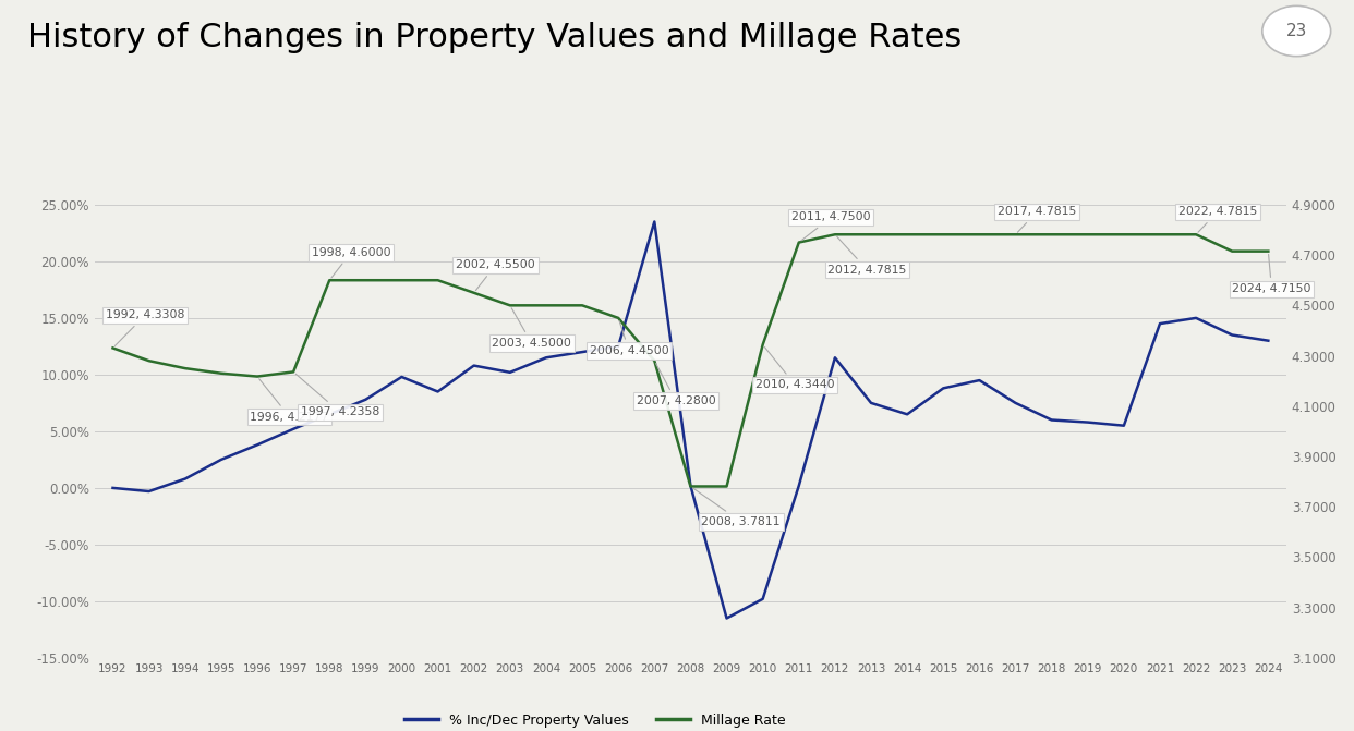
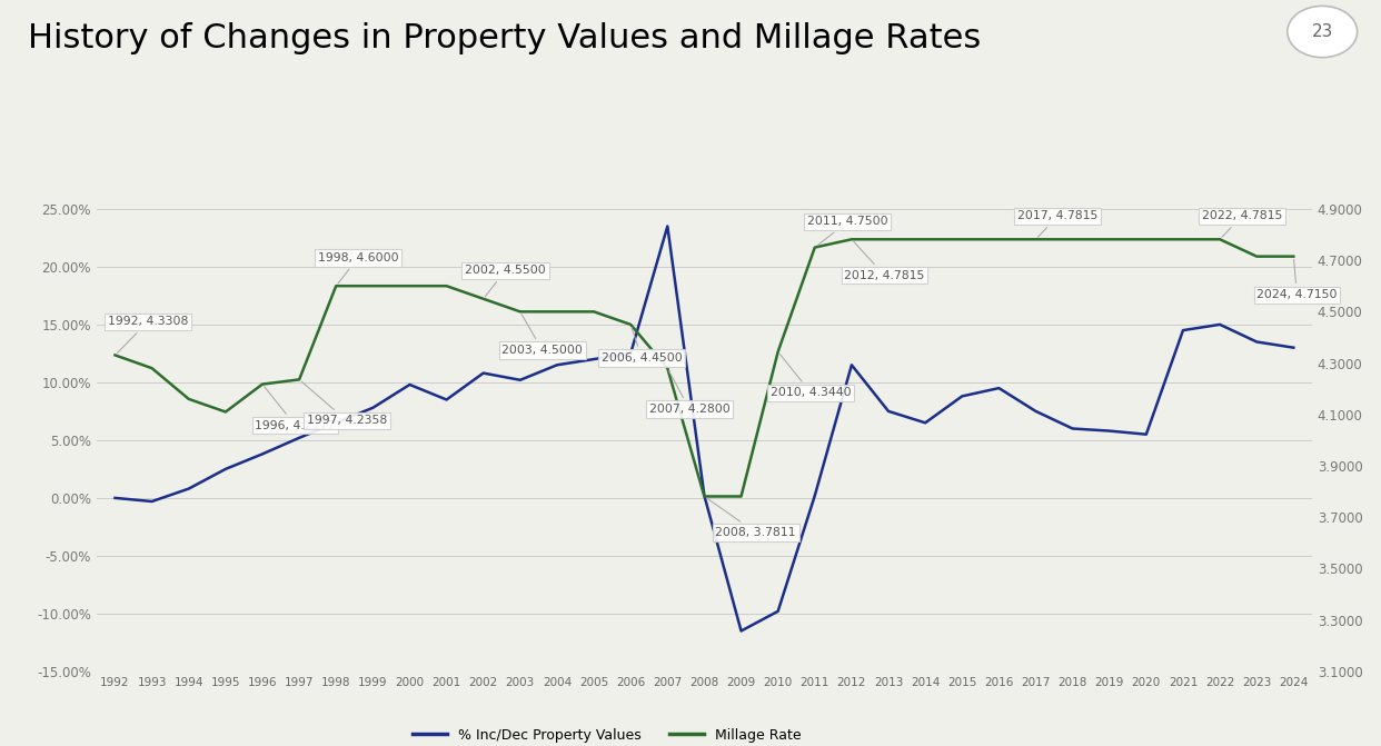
Millage Rate/1994: 4.250 -> 4.160
Millage Rate/1995: 4.230 -> 4.110
